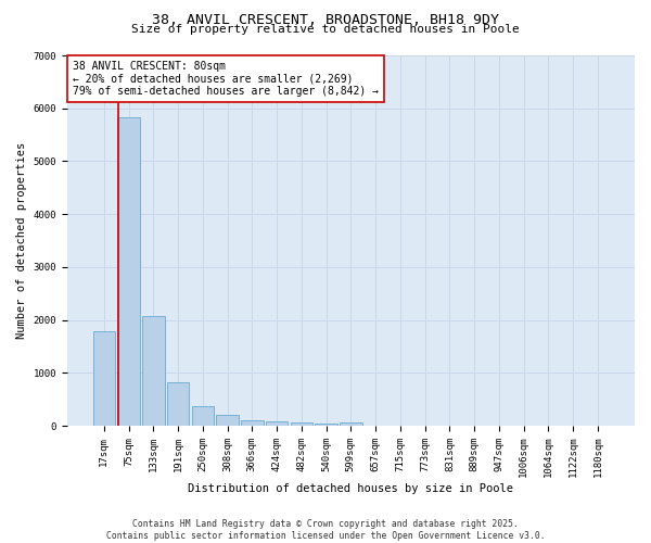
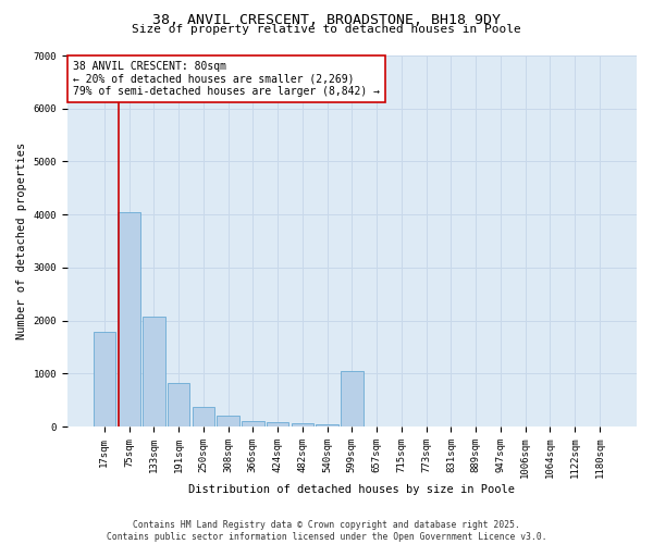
75sqm: 5820 -> 4050
599sqm: 60 -> 1050
